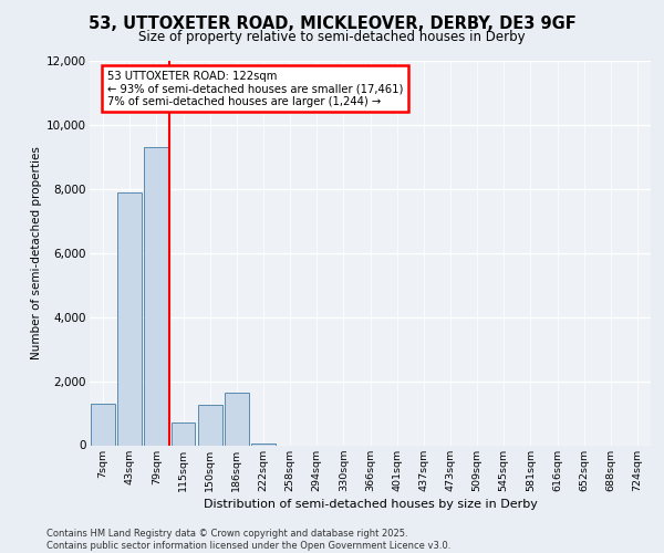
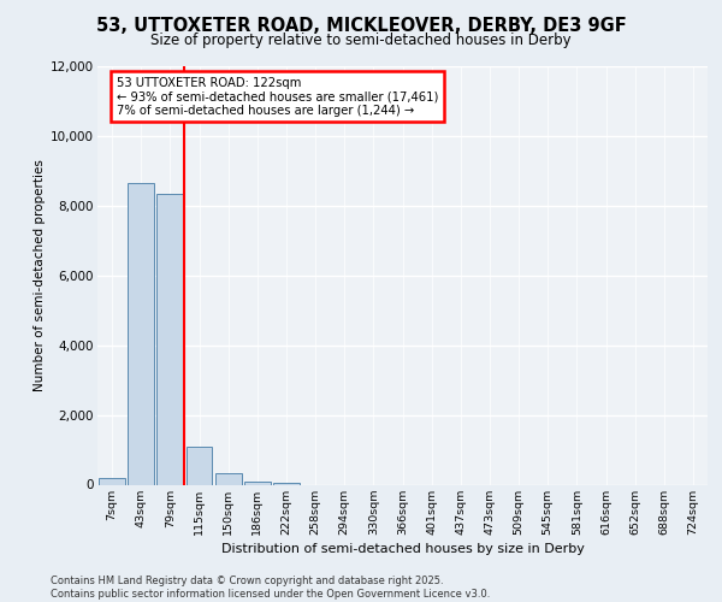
7sqm: 1,300 -> 200
43sqm: 7,900 -> 8,650
79sqm: 9,300 -> 8,350
115sqm: 700 -> 1,100
150sqm: 1,250 -> 330
186sqm: 1,650 -> 100
